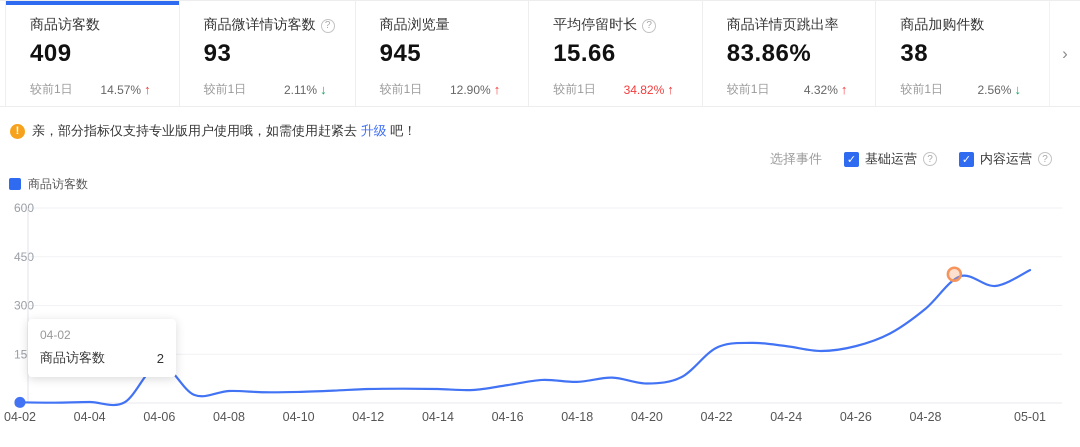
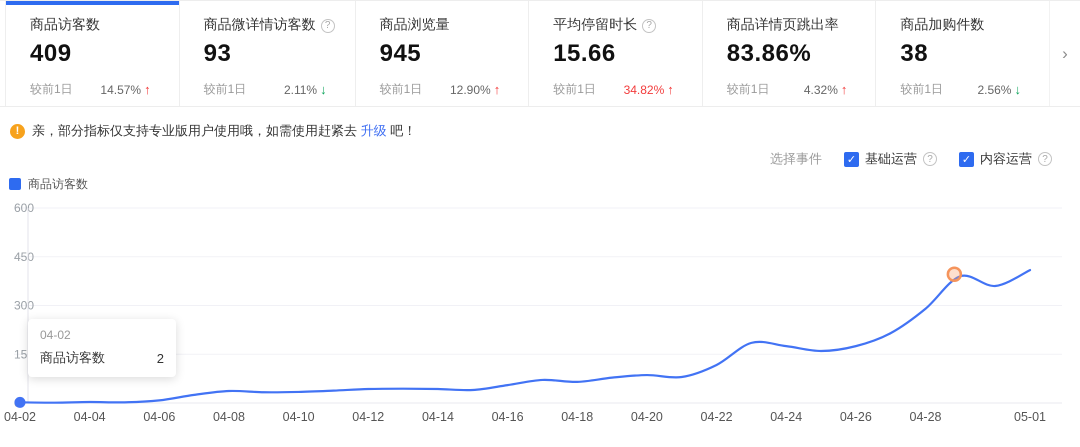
04-06: 120 -> 10
04-20: 60 -> 90
04-22: 170 -> 120
